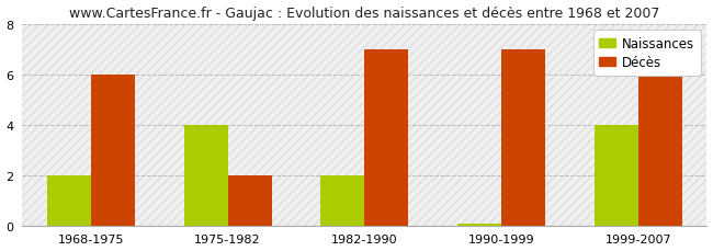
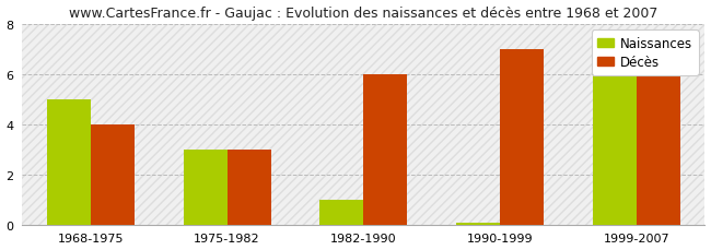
Naissances/1968-1975: 2.0 -> 5.0
Décès/1968-1975: 6.0 -> 4.0
Naissances/1975-1982: 4.0 -> 3.0
Décès/1975-1982: 2.0 -> 3.0
Naissances/1982-1990: 2.0 -> 1.0
Décès/1982-1990: 7.0 -> 6.0
Naissances/1999-2007: 4.0 -> 6.0
